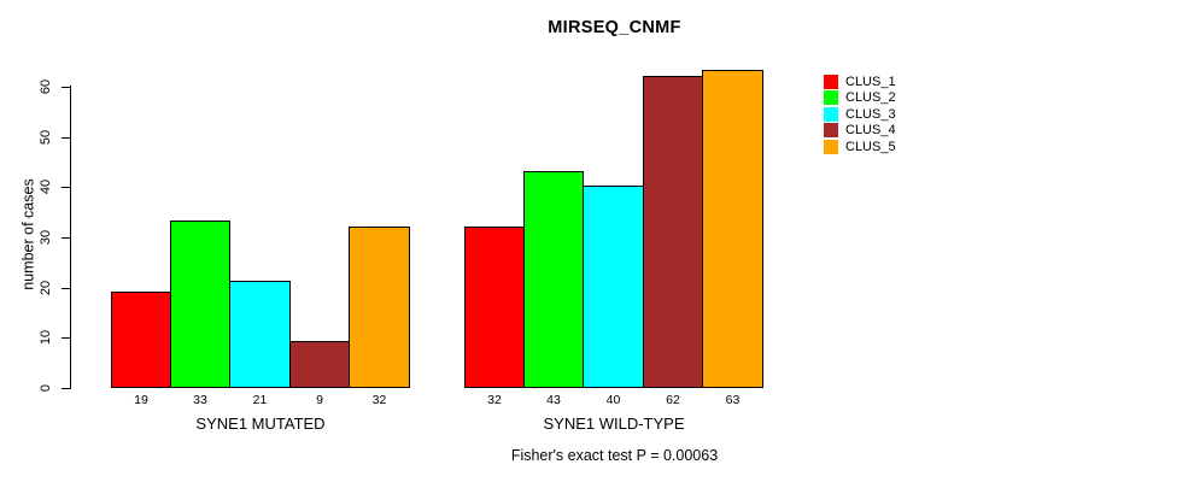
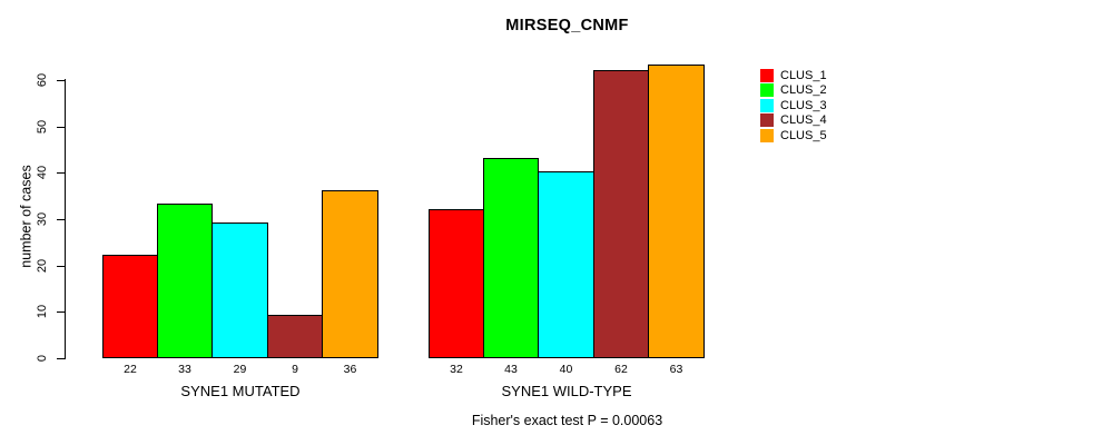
CLUS_1/SYNE1 MUTATED: 19 -> 22
CLUS_3/SYNE1 MUTATED: 21 -> 29
CLUS_5/SYNE1 MUTATED: 32 -> 36
